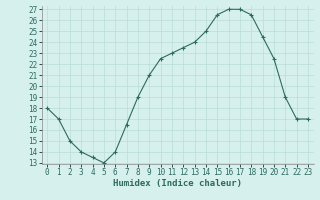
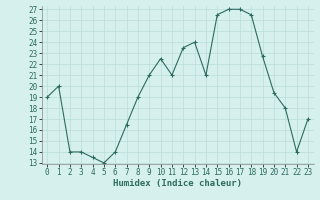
0: 18.0 -> 19.0
1: 17.0 -> 20.0
2: 15.0 -> 14.0
11: 23.0 -> 21.0
14: 25.0 -> 21.0
19: 24.5 -> 22.7
20: 22.5 -> 19.4
21: 19.0 -> 18.0
22: 17.0 -> 14.0
